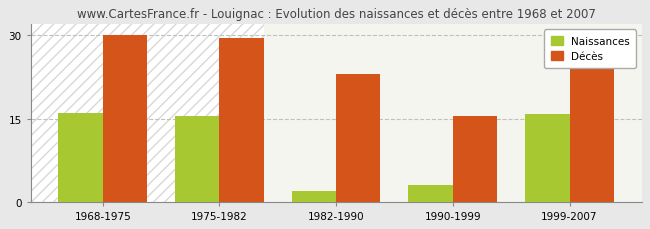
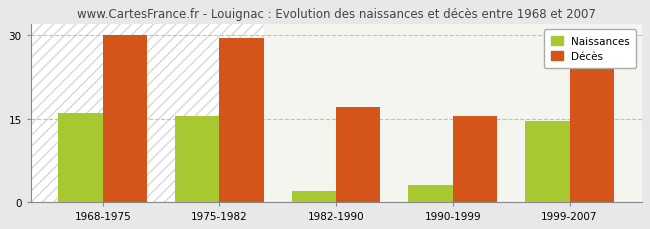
Décès/1982-1990: 23.0 -> 17.0
Naissances/1999-2007: 15.8 -> 14.5
